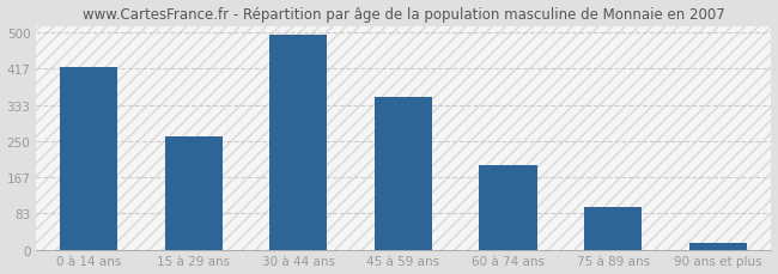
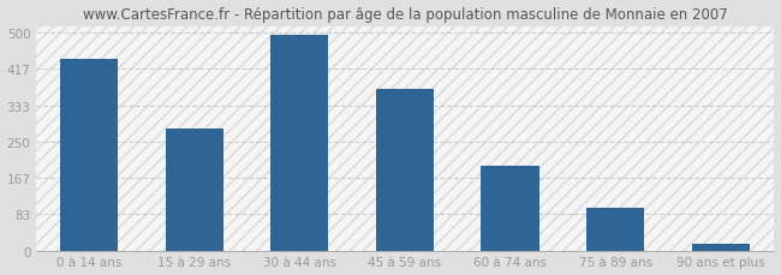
0 à 14 ans: 420 -> 440
15 à 29 ans: 260 -> 280
45 à 59 ans: 350 -> 370
